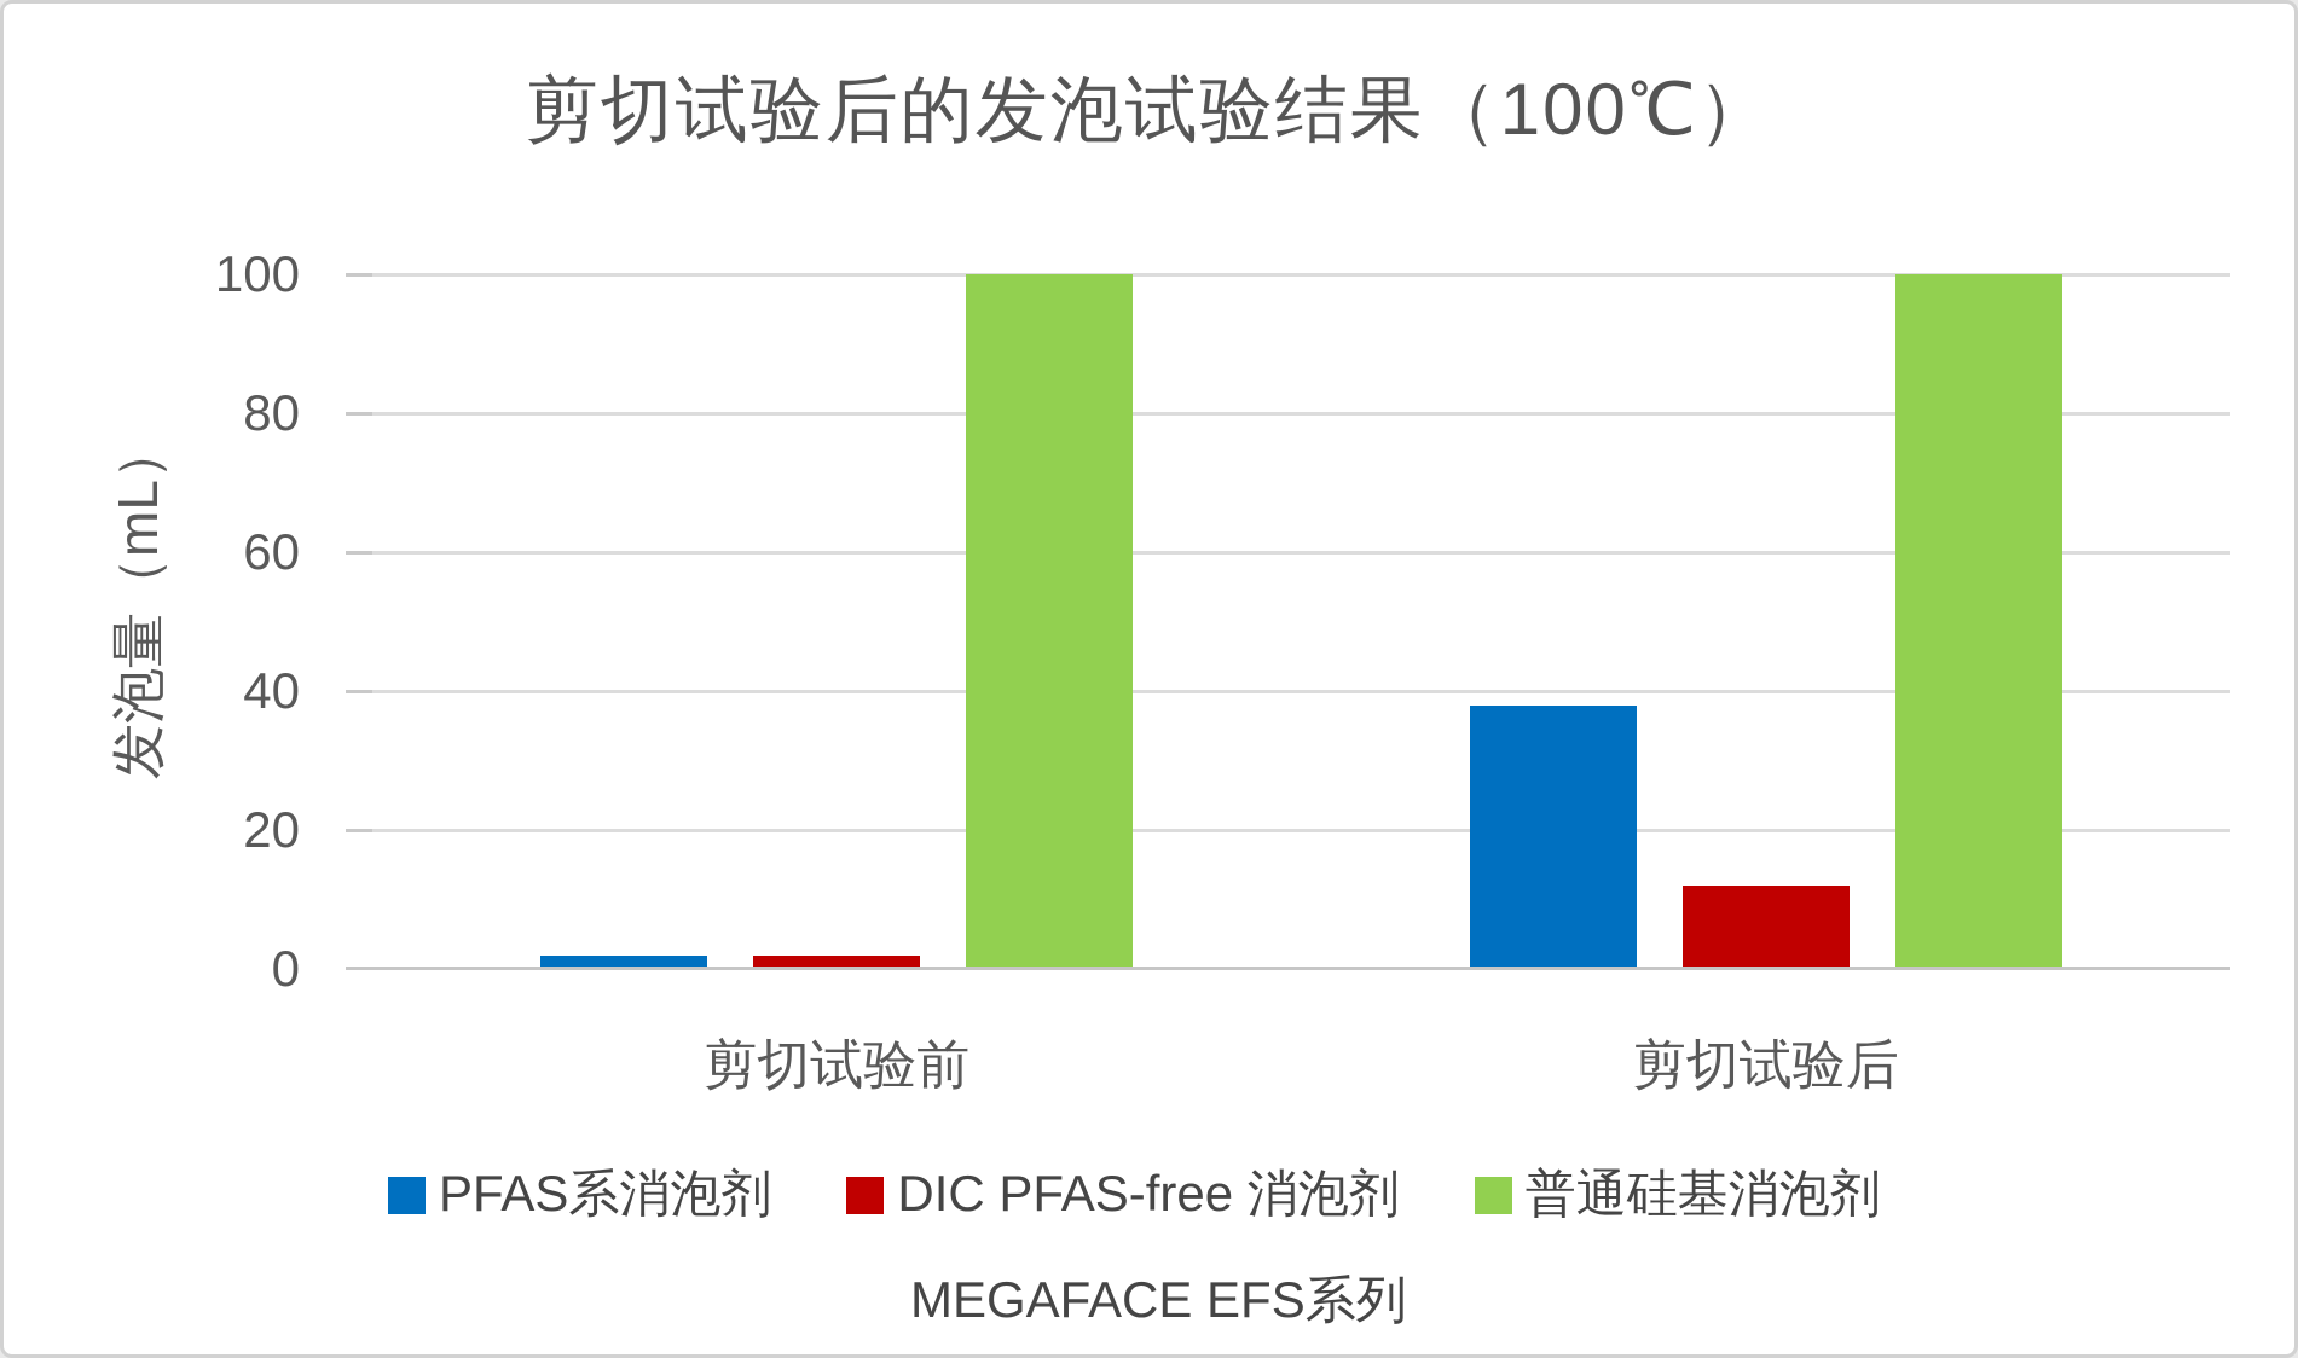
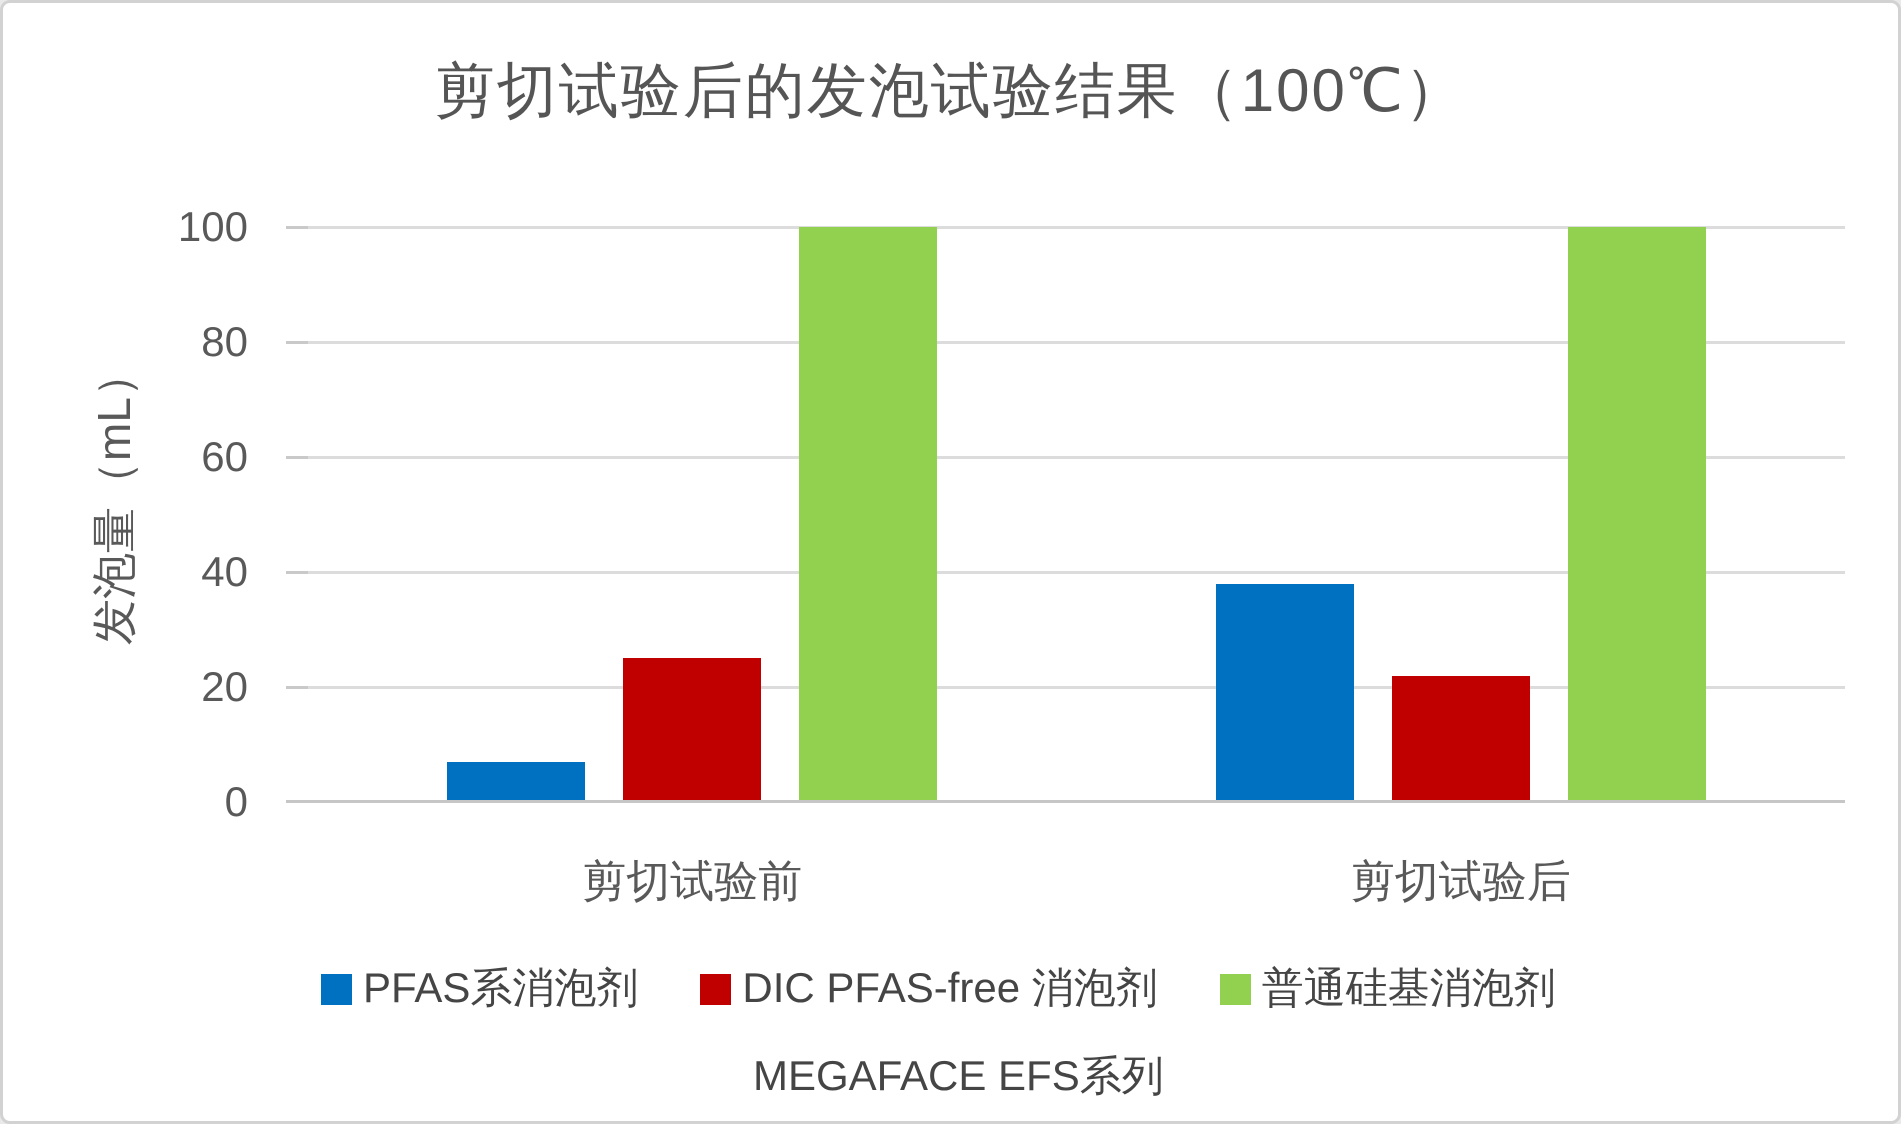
PFAS系消泡剂/剪切试验前: 2 -> 7
DIC PFAS-free 消泡剂/剪切试验前: 2 -> 25
DIC PFAS-free 消泡剂/剪切试验后: 12 -> 22
